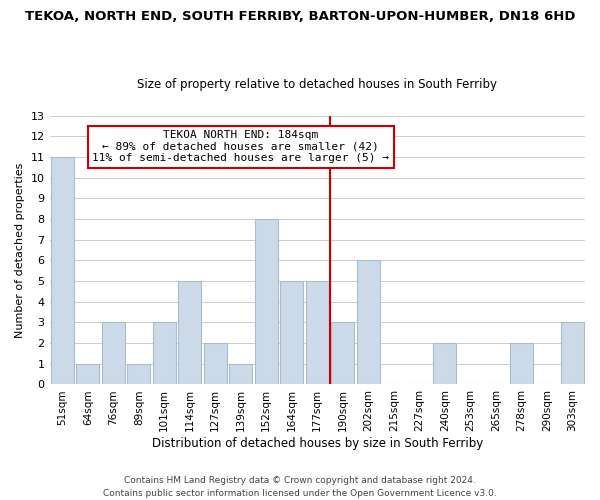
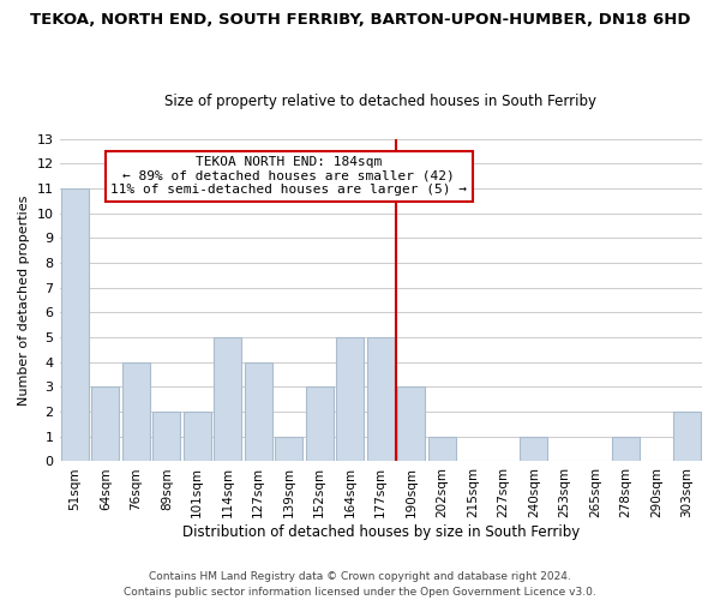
64sqm: 1 -> 3
76sqm: 3 -> 4
89sqm: 1 -> 2
101sqm: 3 -> 2
127sqm: 2 -> 4
152sqm: 8 -> 3
202sqm: 6 -> 1
240sqm: 2 -> 1
278sqm: 2 -> 1
303sqm: 3 -> 2
